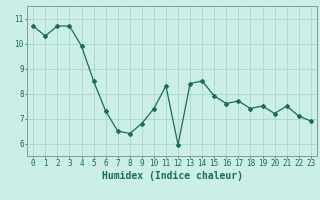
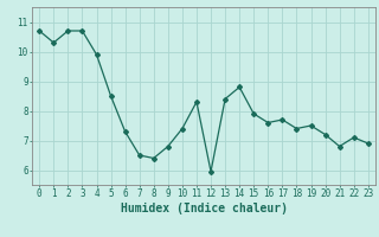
14: 8.50 -> 8.80
21: 7.50 -> 6.80
